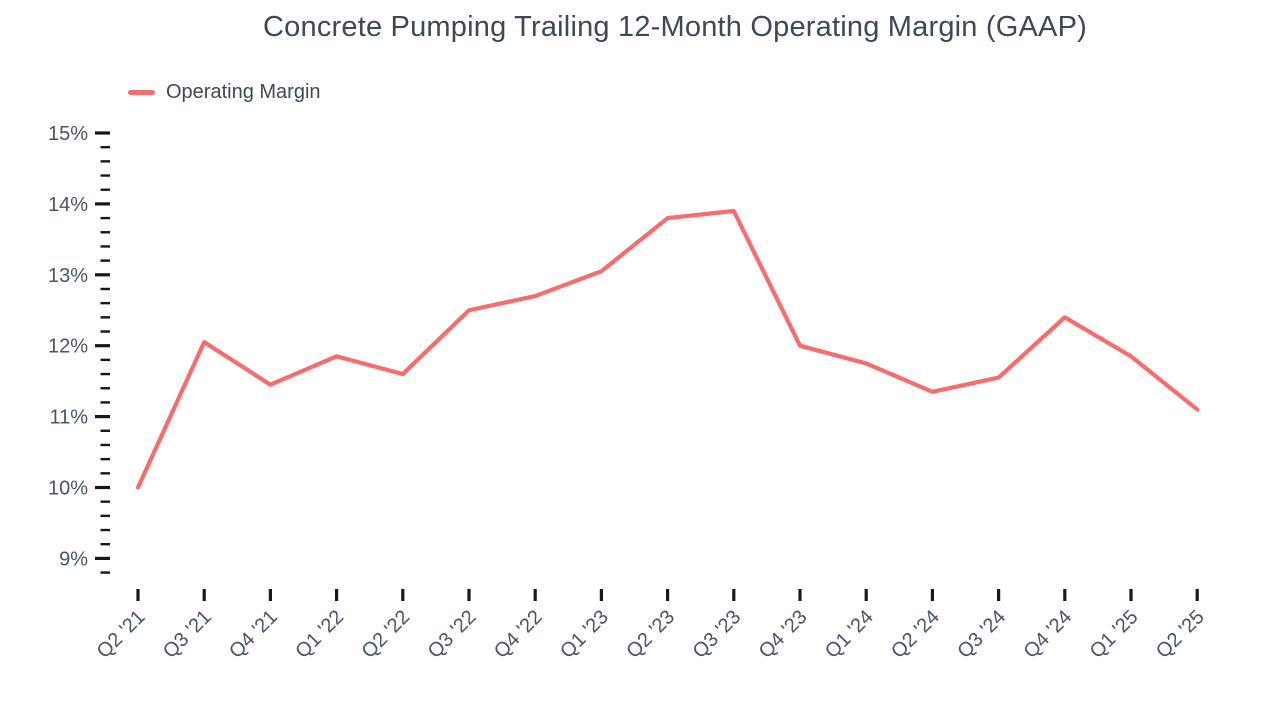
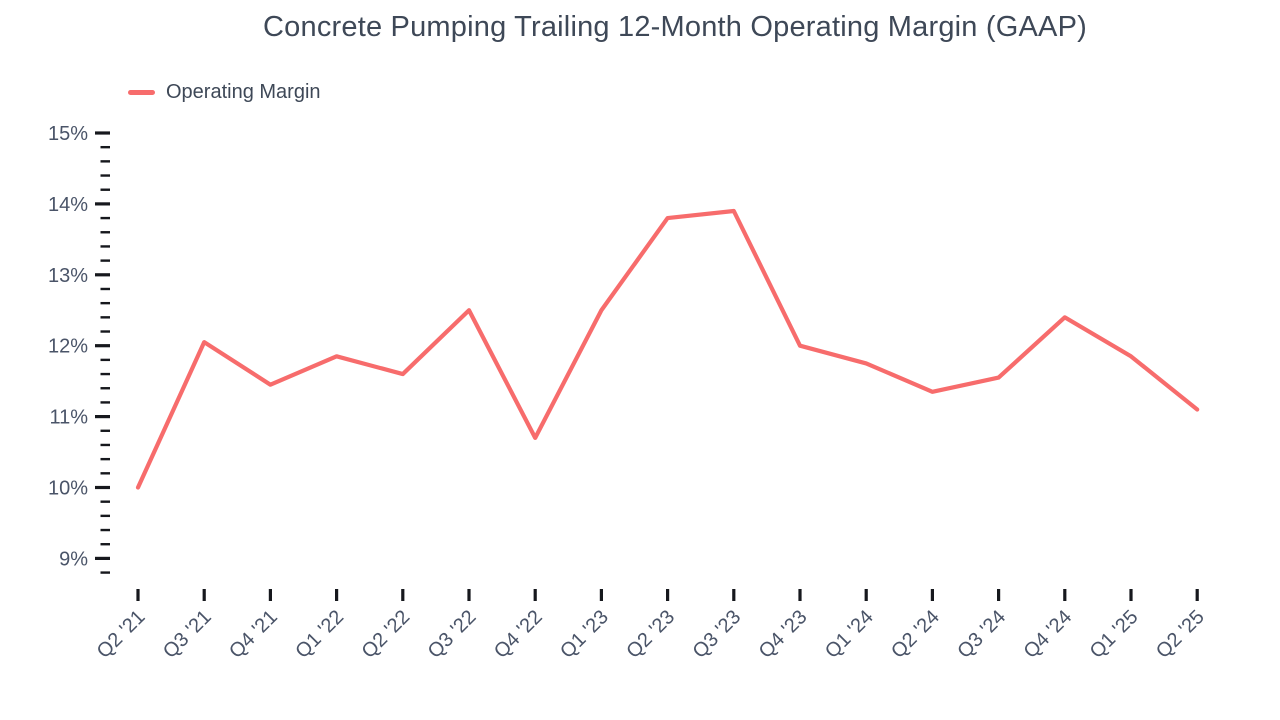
Q4 '22: 12.7% -> 10.7%
Q1 '23: 13.1% -> 12.5%
